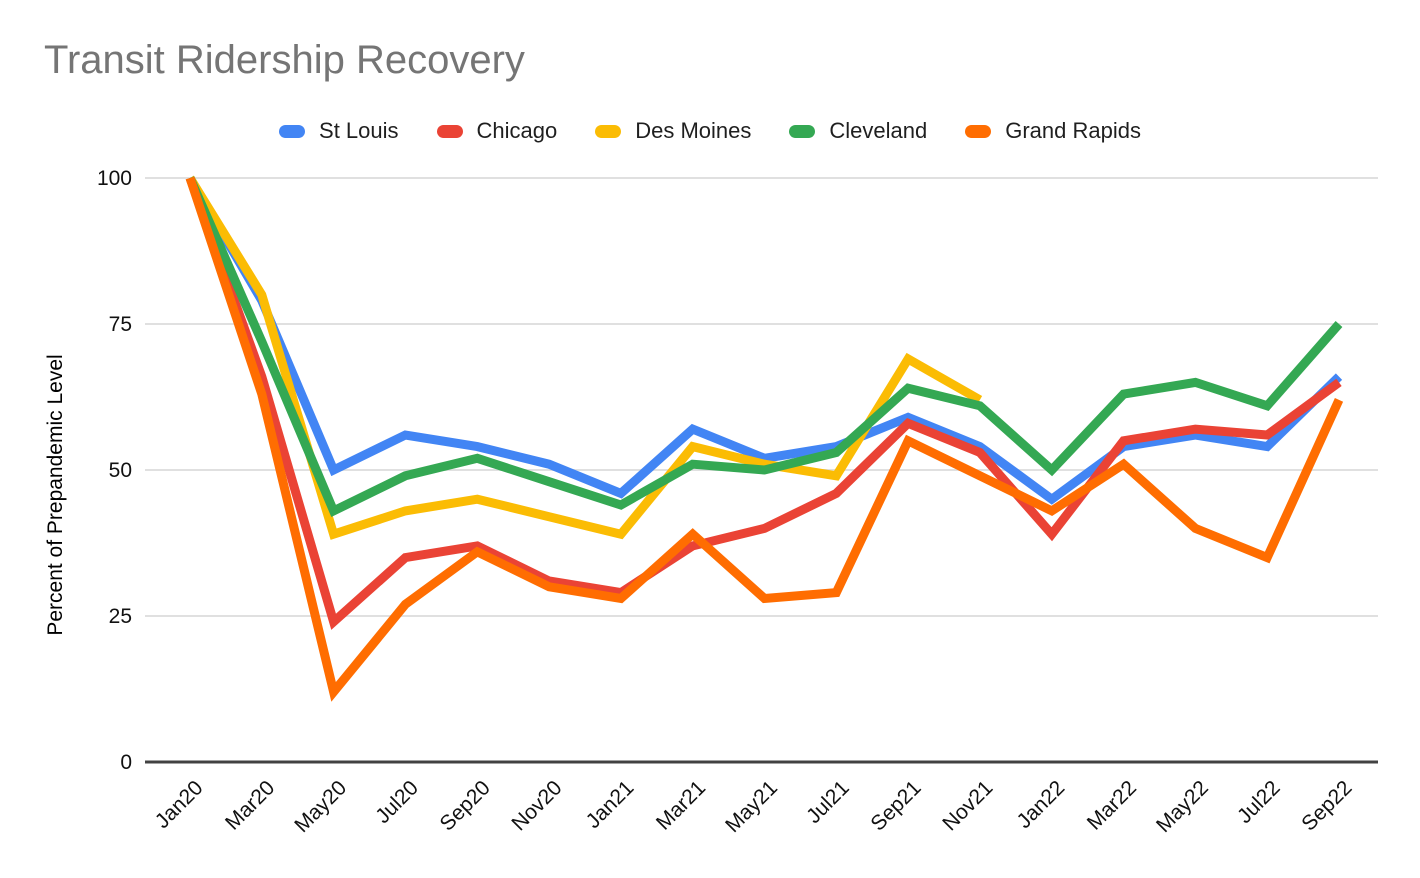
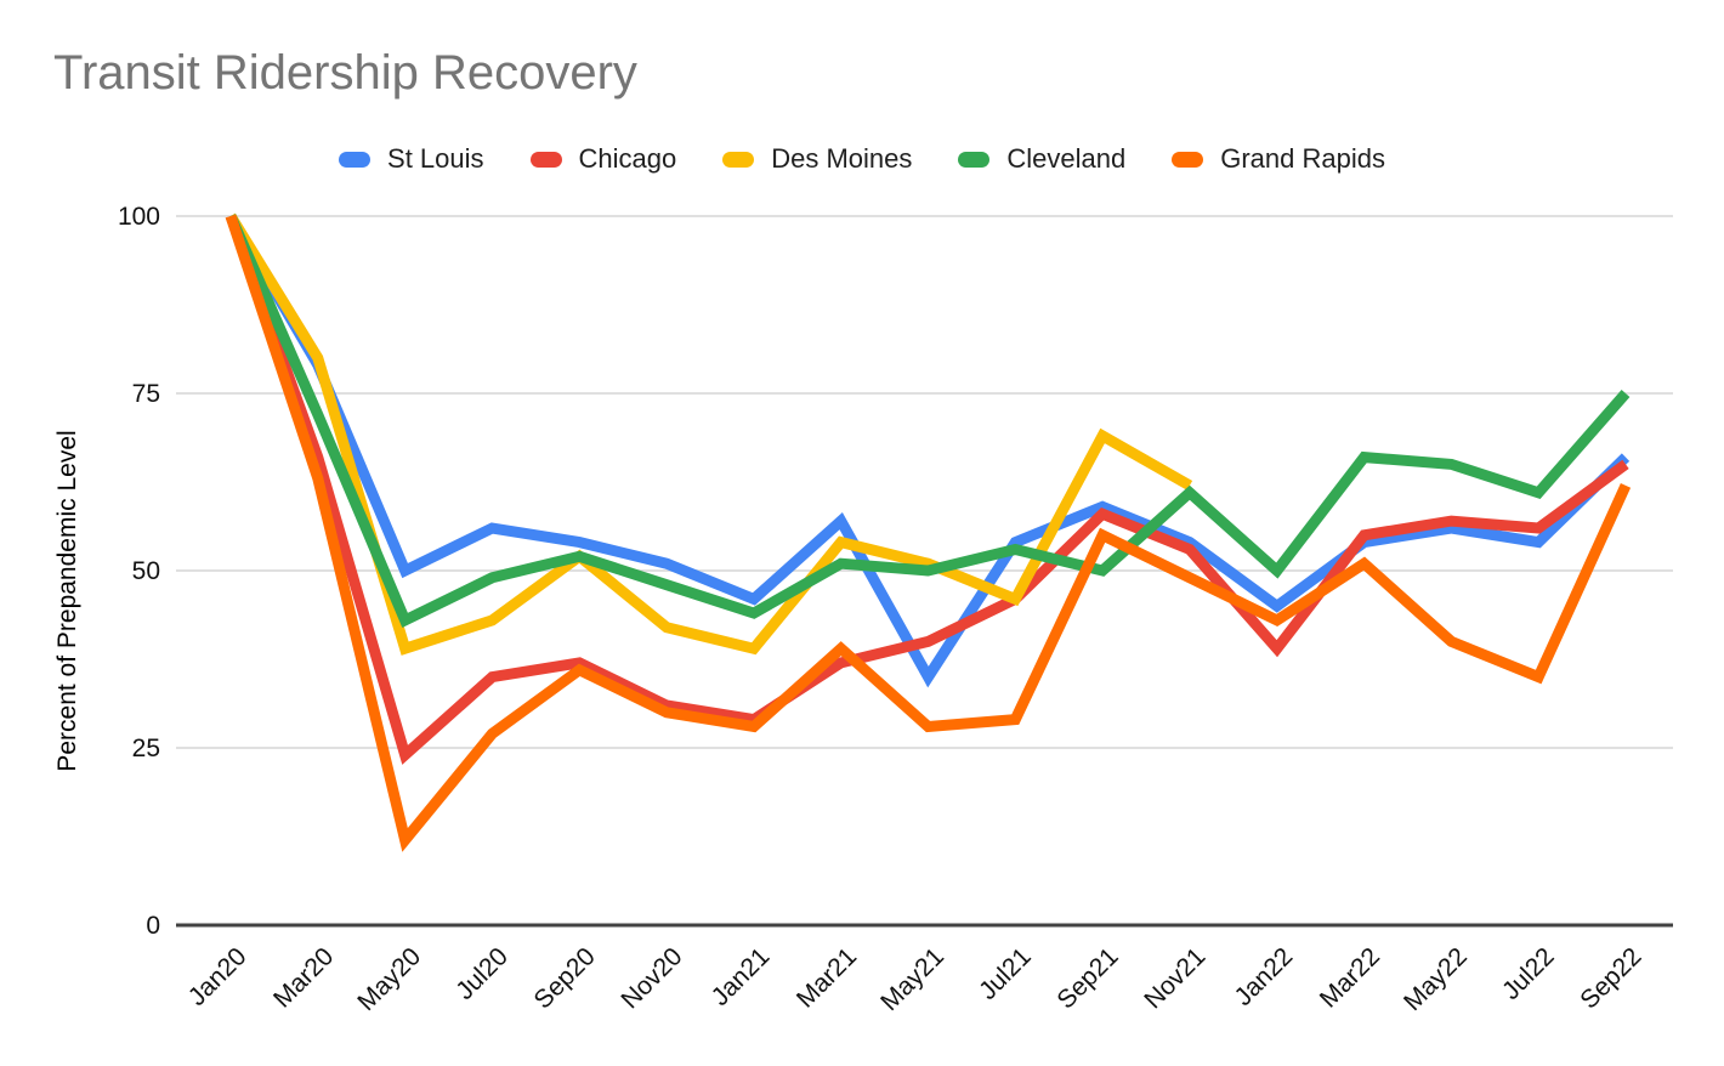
Des Moines/Sep20: 45 -> 52
St Louis/May21: 52 -> 35
Des Moines/Jul21: 49 -> 46
Cleveland/Sep21: 64 -> 50
Cleveland/Mar22: 63 -> 66
